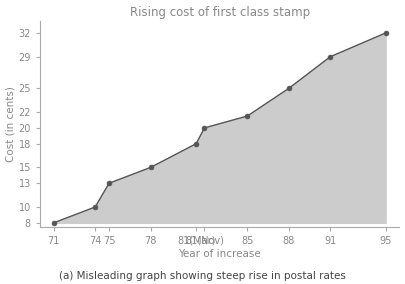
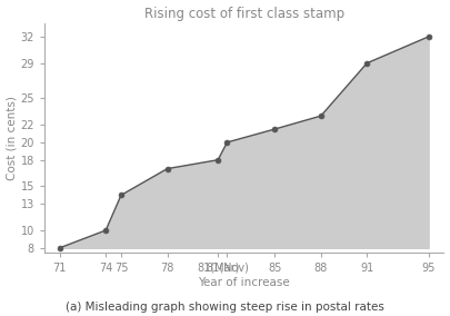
75: 13.0 -> 14.0
78: 15.0 -> 17.0
88: 25.0 -> 23.0
